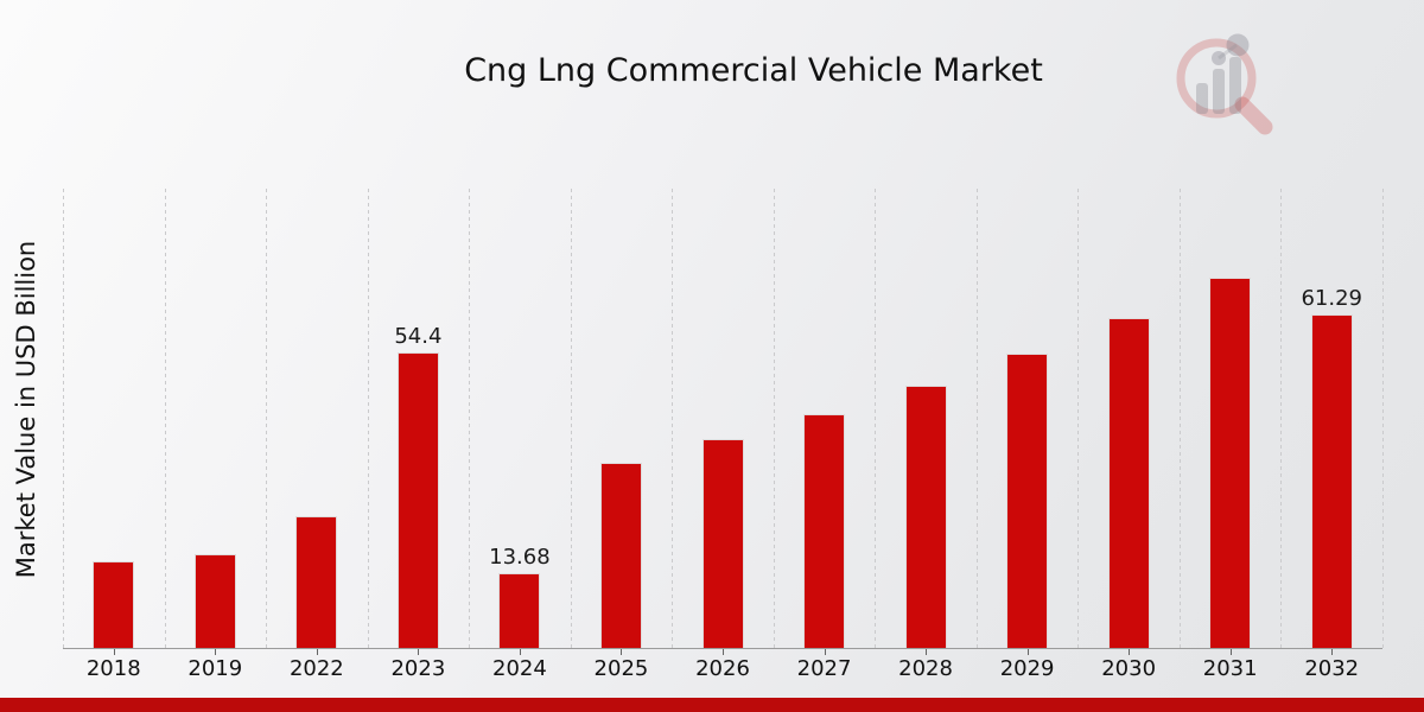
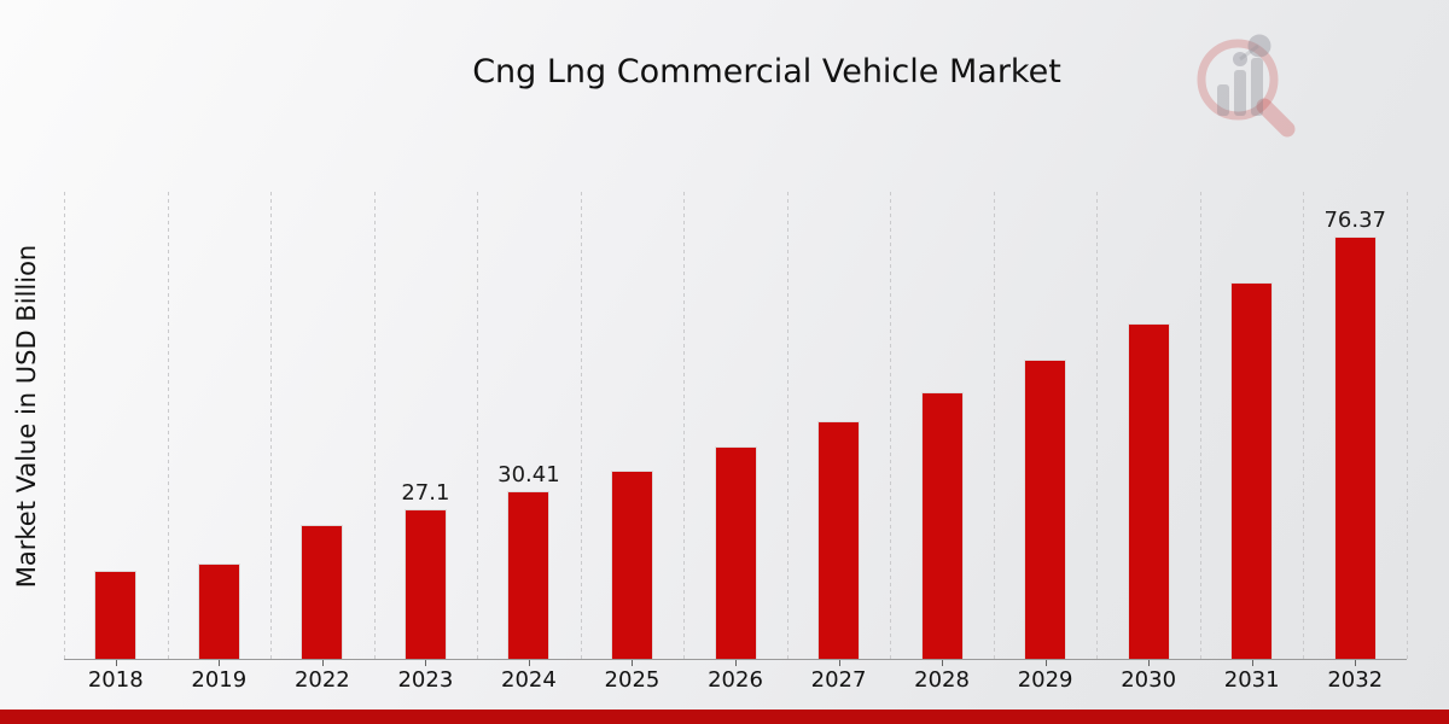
2023: 54.4 -> 27.1
2024: 13.68 -> 30.41
2032: 61.29 -> 76.37
